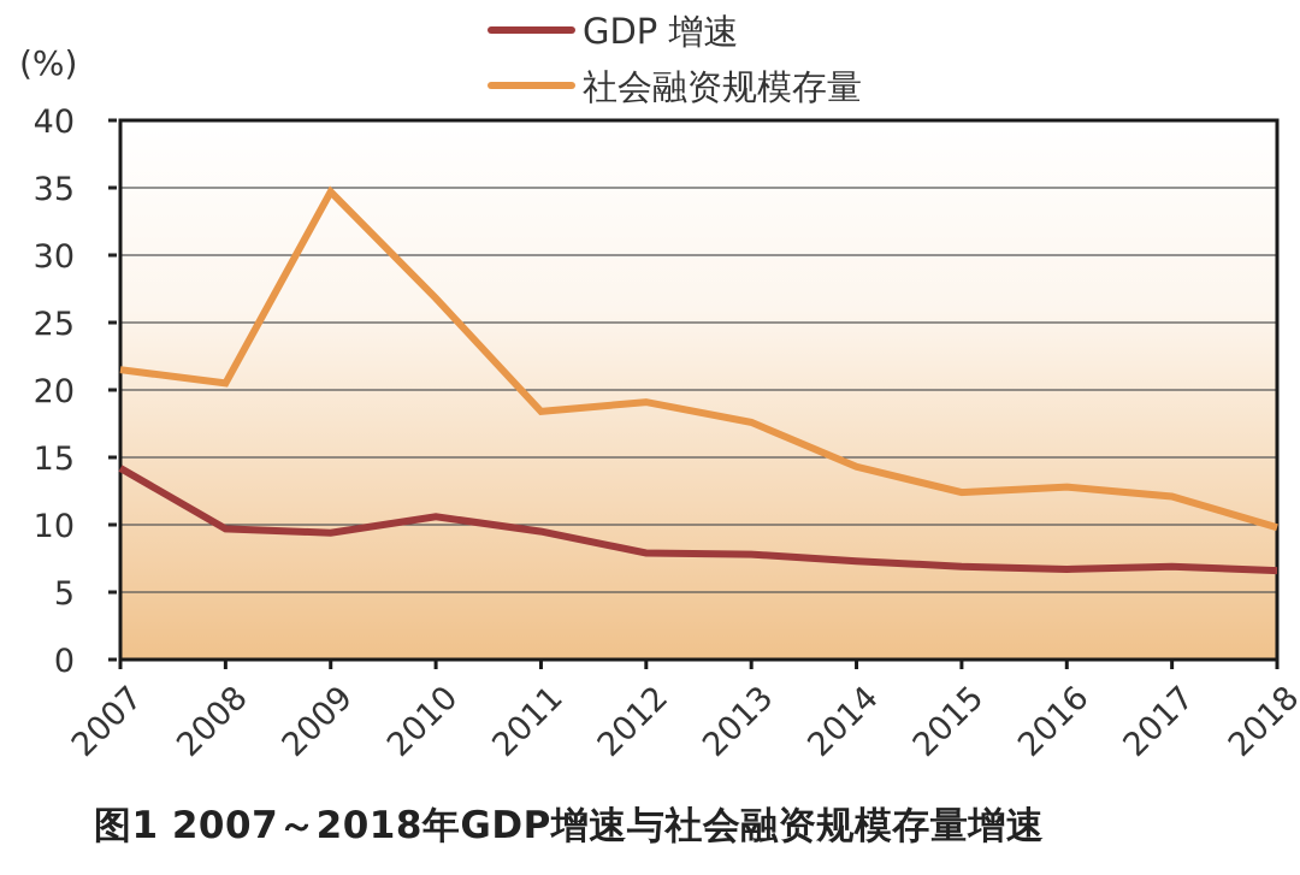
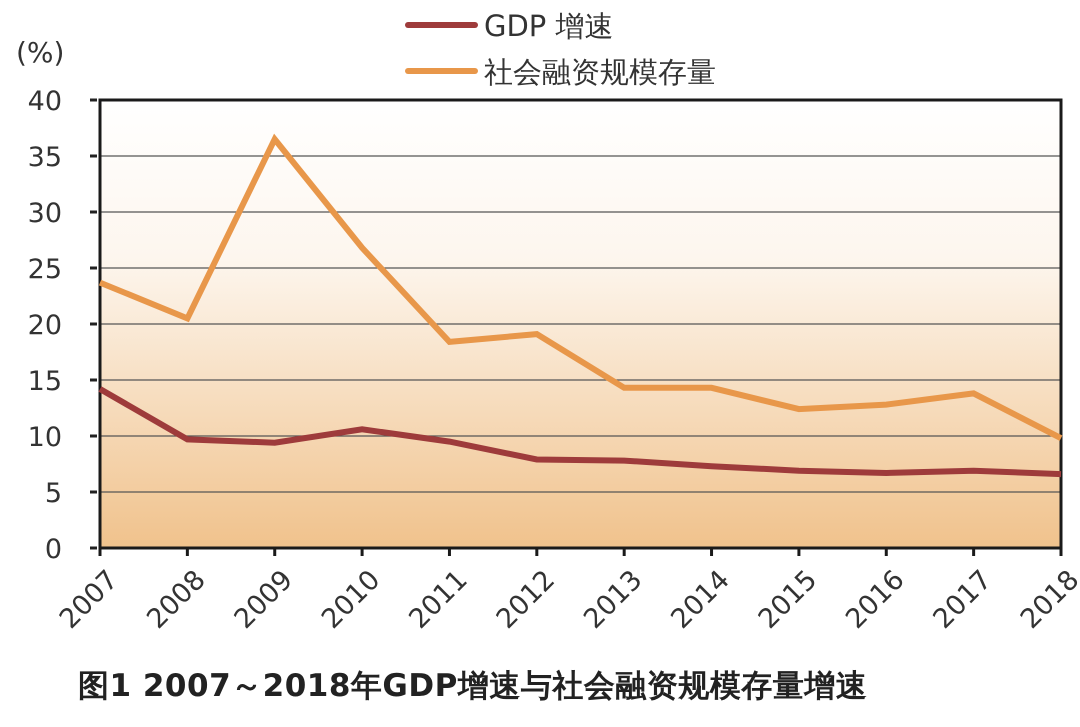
社会融资规模存量/2007: 21.5 -> 23.7
社会融资规模存量/2009: 34.7 -> 36.5
社会融资规模存量/2013: 17.6 -> 14.3
社会融资规模存量/2017: 12.1 -> 13.8
